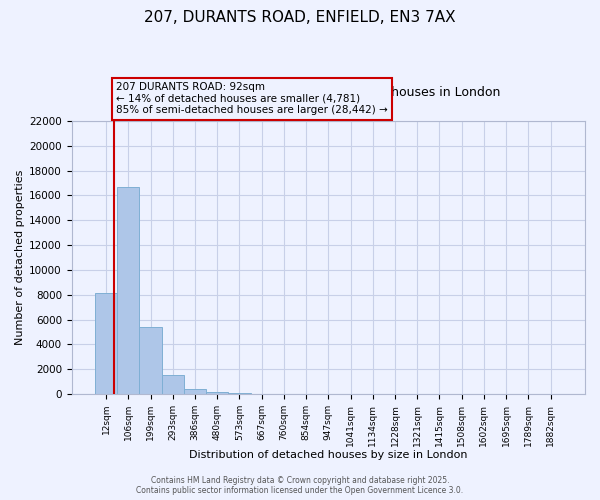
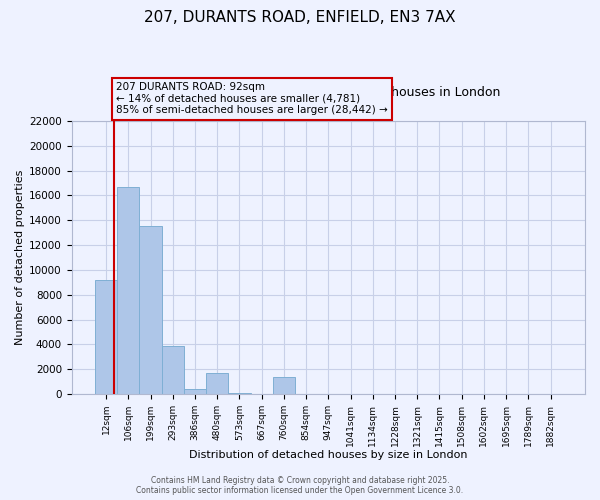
12sqm: 8100 -> 9200
199sqm: 5400 -> 13500
293sqm: 1500 -> 3900
480sqm: 200 -> 1700
760sqm: 0 -> 1400
